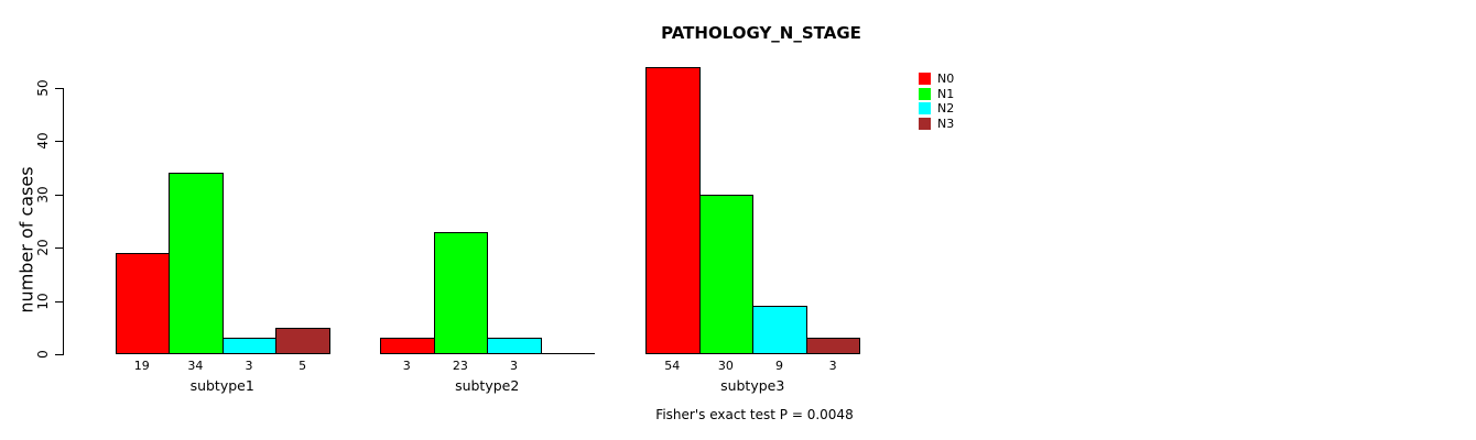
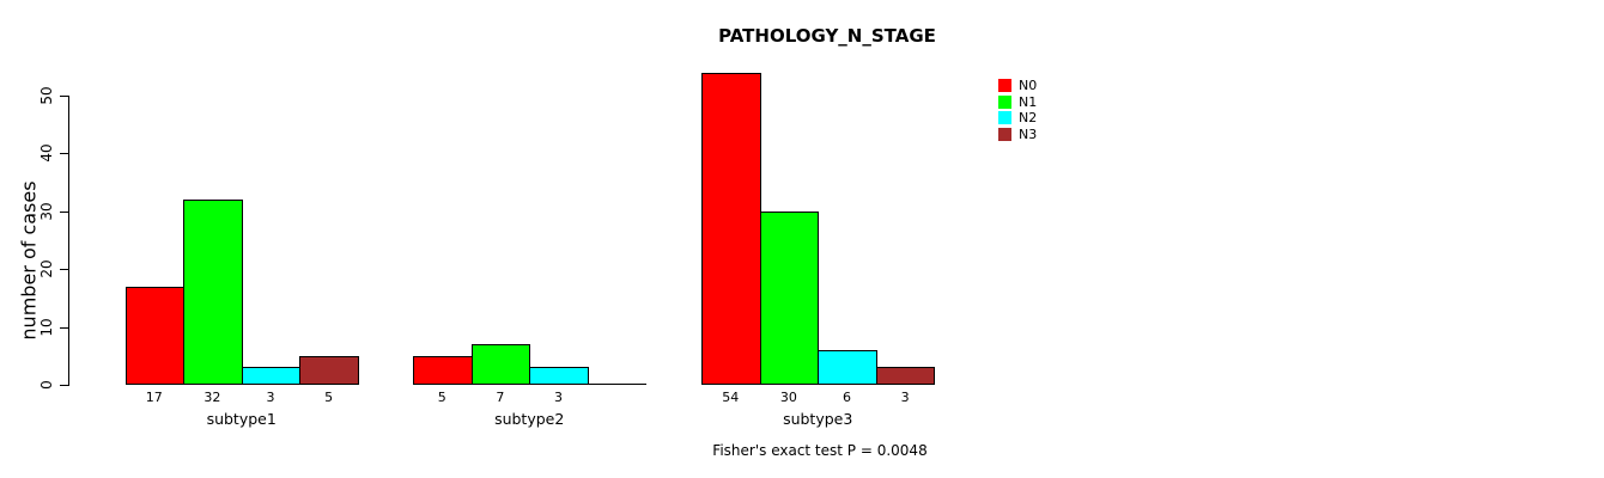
N0/subtype1: 19 -> 17
N1/subtype1: 34 -> 32
N0/subtype2: 3 -> 5
N1/subtype2: 23 -> 7
N2/subtype3: 9 -> 6
